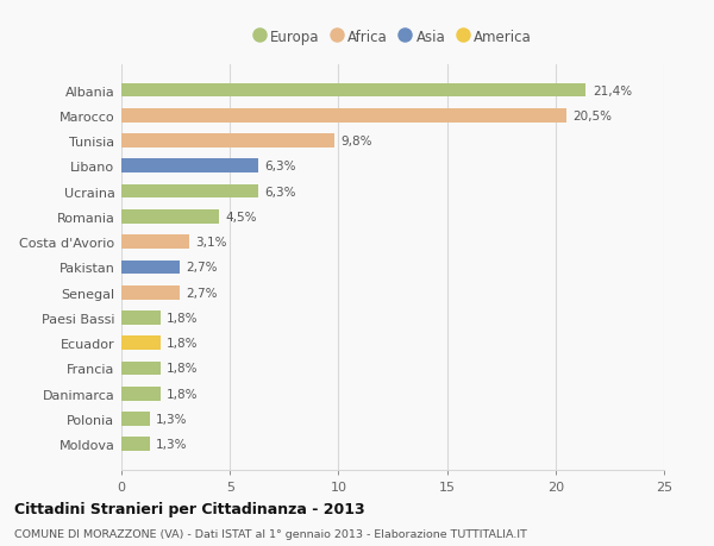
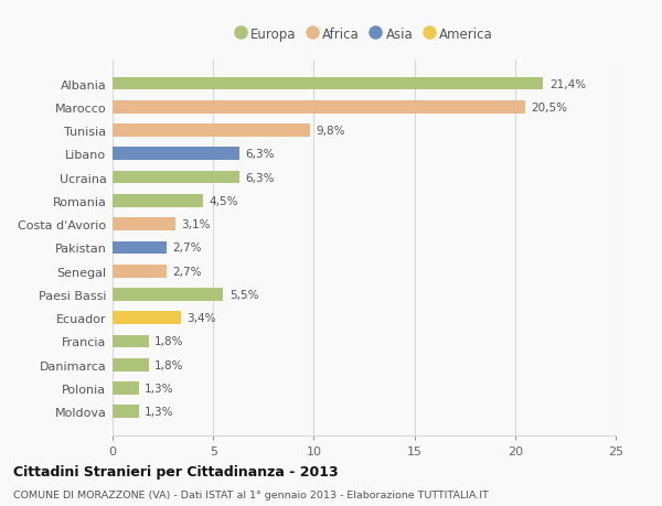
Paesi Bassi: 1,8% -> 5,5%
Ecuador: 1,8% -> 3,4%
